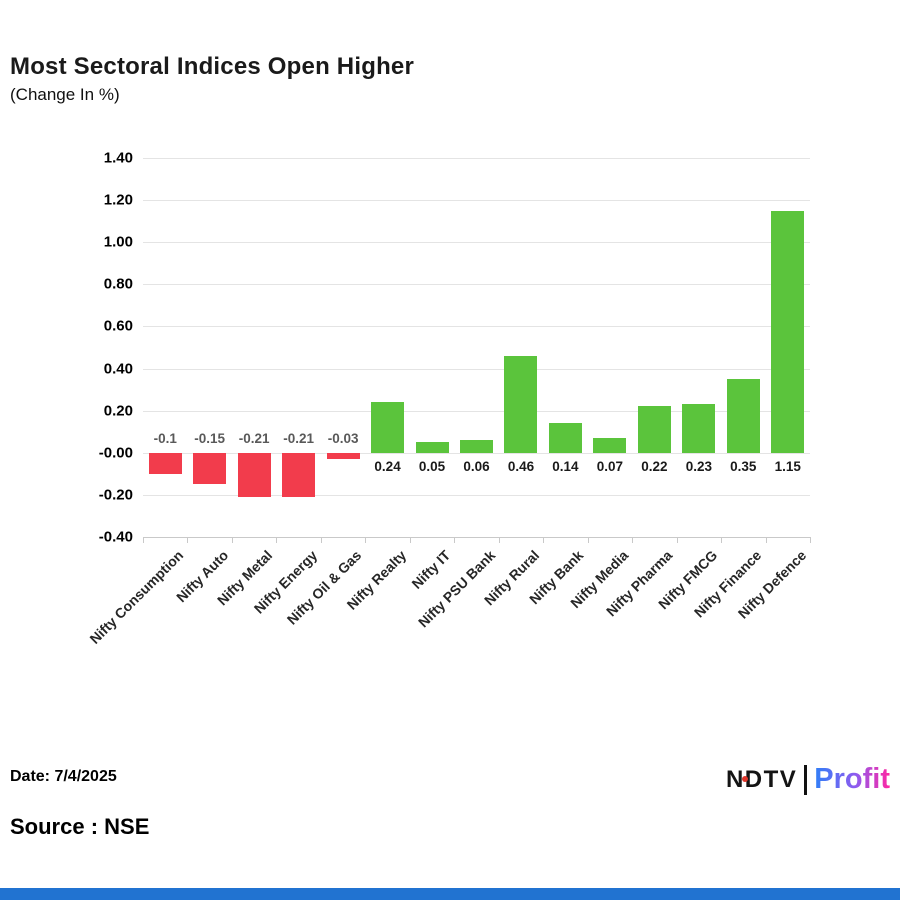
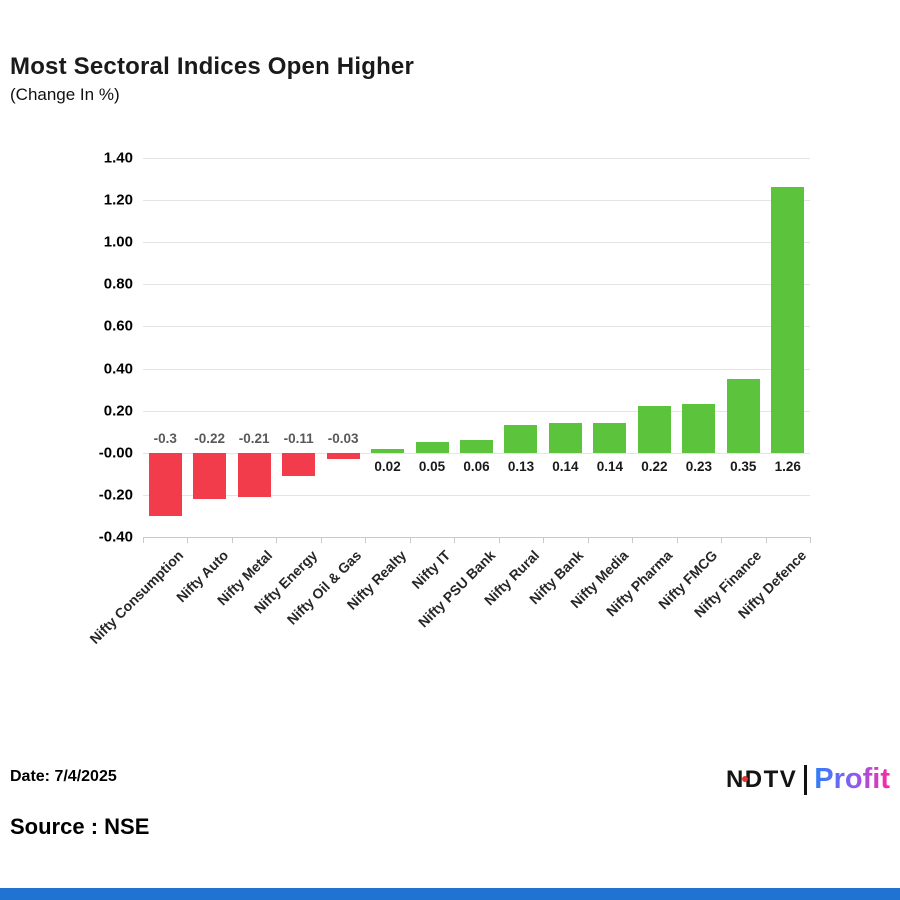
Nifty Consumption: -0.1 -> -0.3
Nifty Auto: -0.15 -> -0.22
Nifty Energy: -0.21 -> -0.11
Nifty Realty: 0.24 -> 0.02
Nifty Rural: 0.46 -> 0.13
Nifty Media: 0.07 -> 0.14
Nifty Defence: 1.15 -> 1.26
